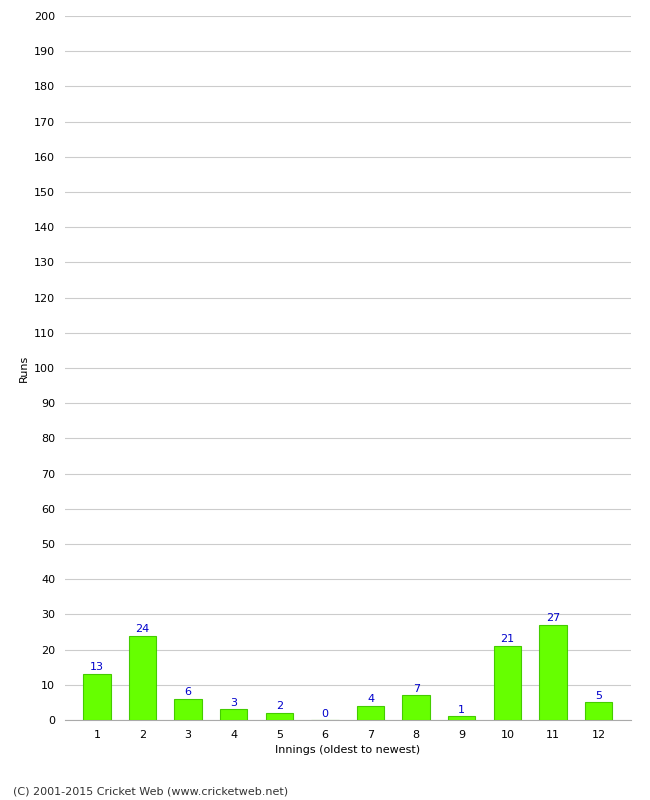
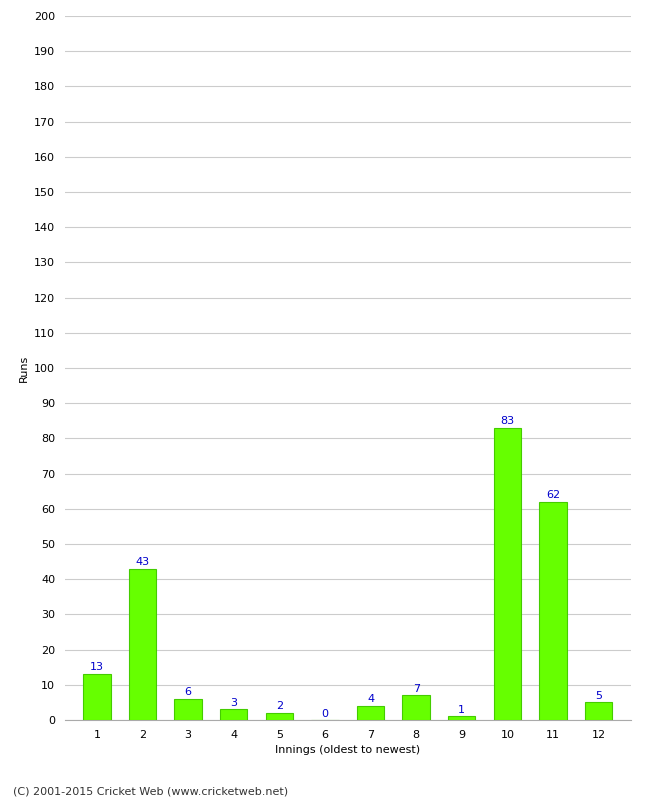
2: 24 -> 43
10: 21 -> 83
11: 27 -> 62
